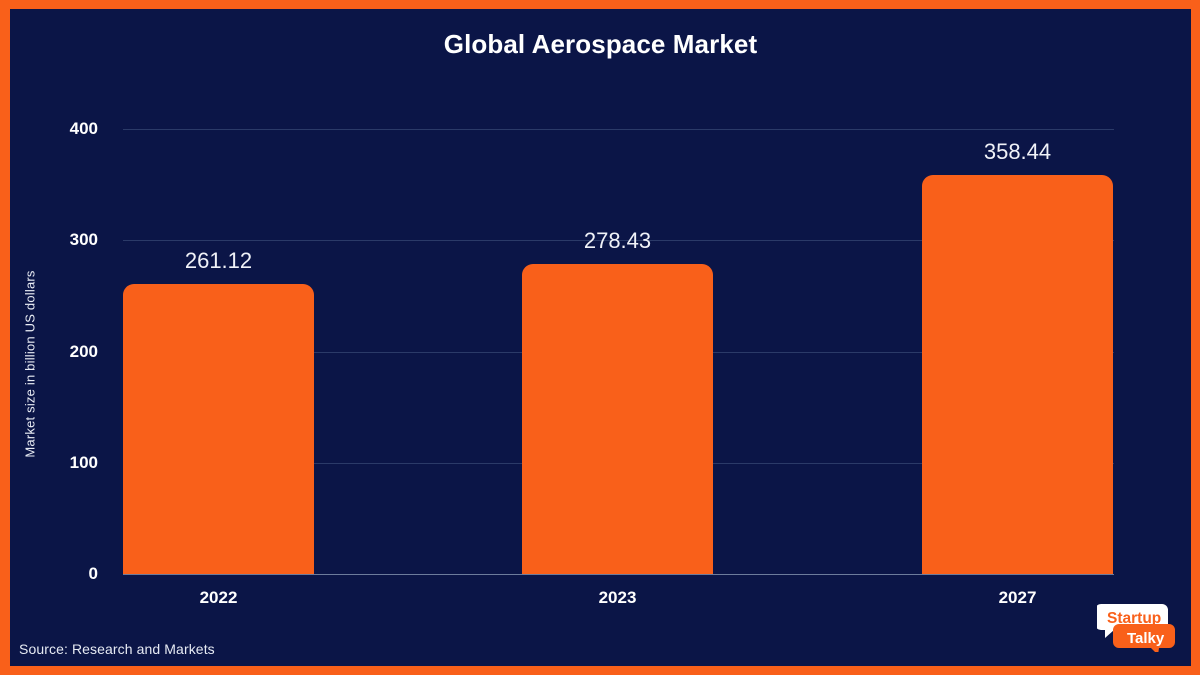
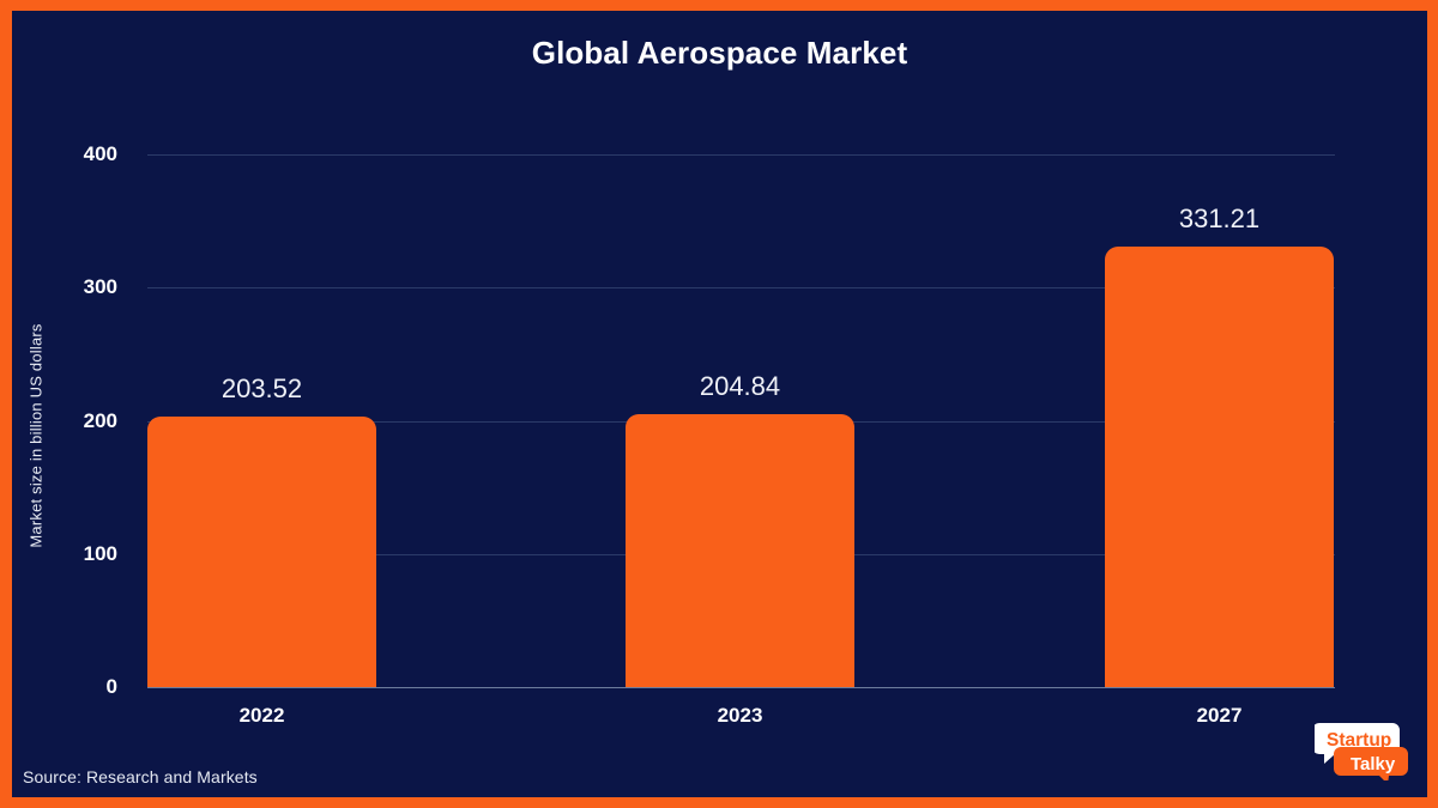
2022: 261.12 -> 203.52
2023: 278.43 -> 204.84
2027: 358.44 -> 331.21
